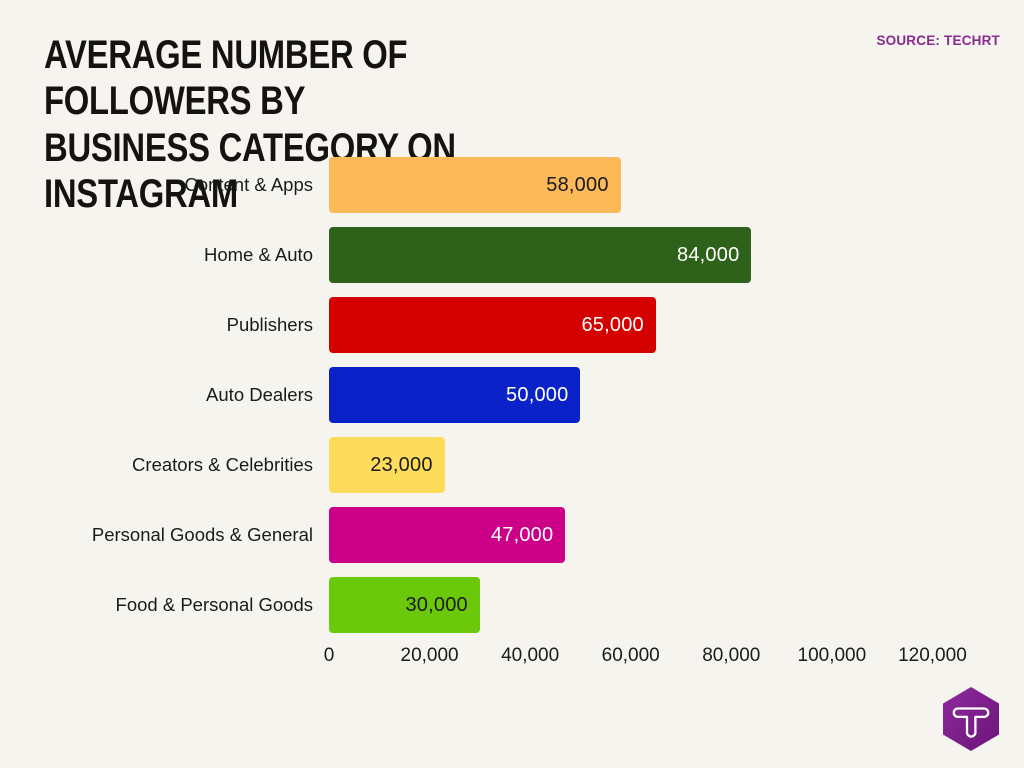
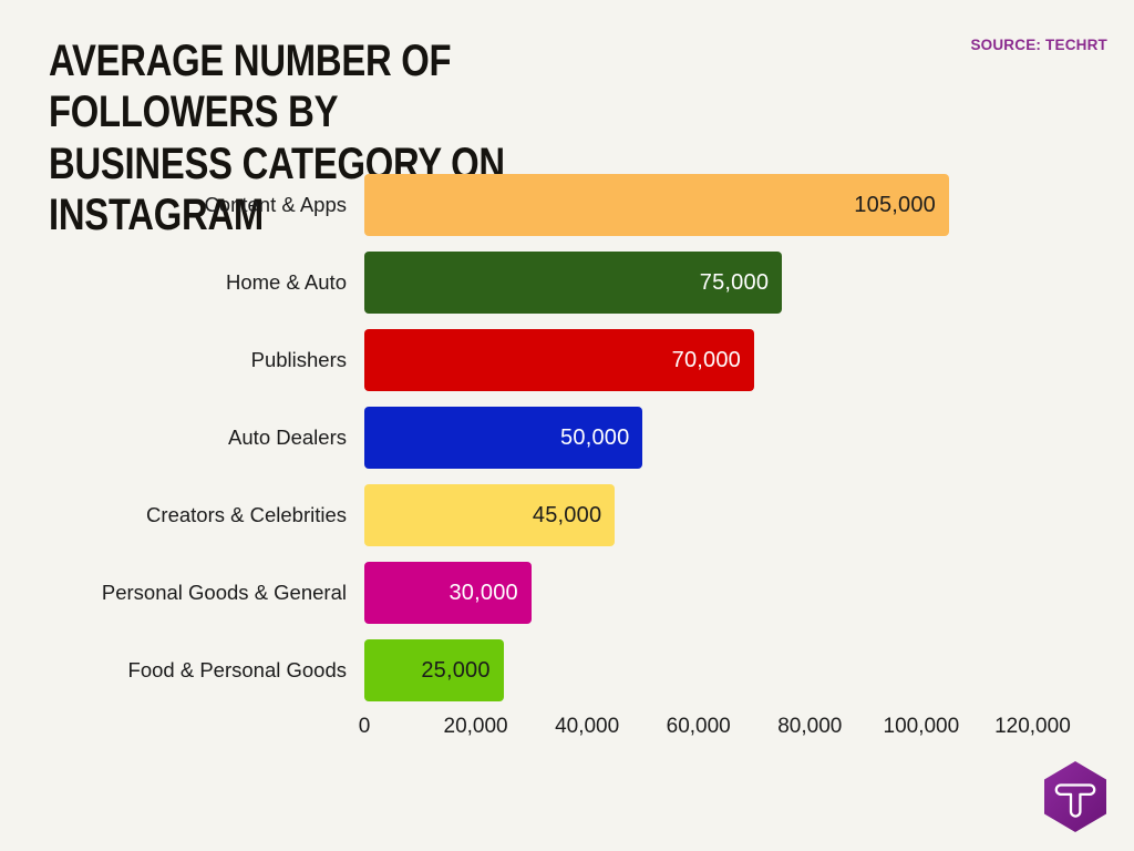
Content & Apps: 58,000 -> 105,000
Home & Auto: 84,000 -> 75,000
Publishers: 65,000 -> 70,000
Creators & Celebrities: 23,000 -> 45,000
Personal Goods & General: 47,000 -> 30,000
Food & Personal Goods: 30,000 -> 25,000
